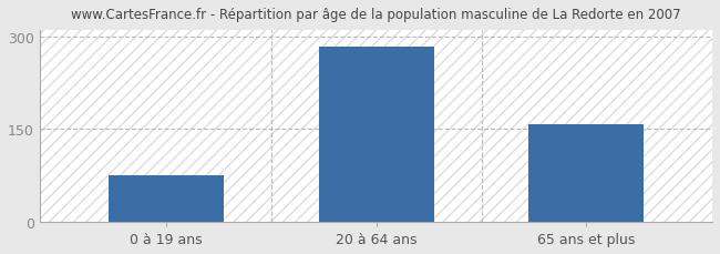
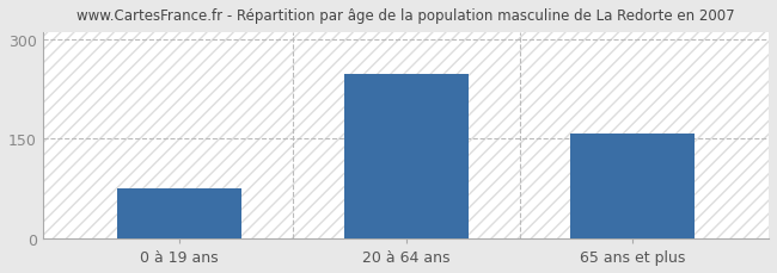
20 à 64 ans: 284 -> 248
